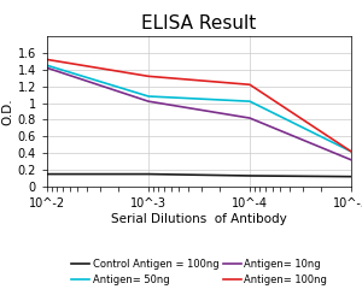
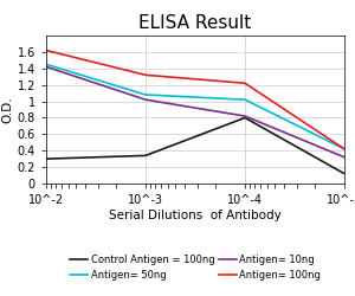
Control Antigen = 100ng/10^-2: 0.15 -> 0.30
Antigen= 100ng/10^-2: 1.52 -> 1.62
Control Antigen = 100ng/10^-3: 0.15 -> 0.34
Control Antigen = 100ng/10^-4: 0.13 -> 0.80
